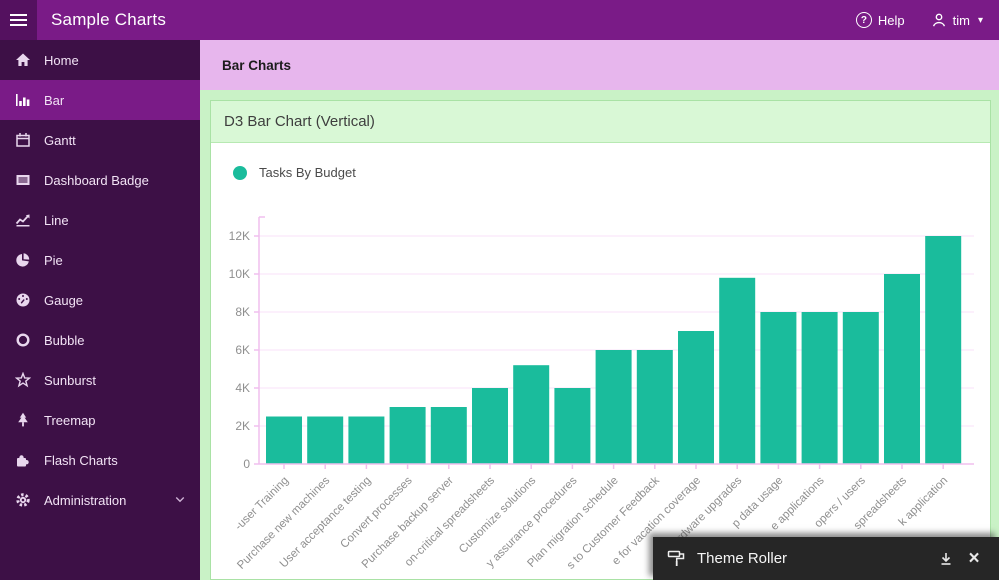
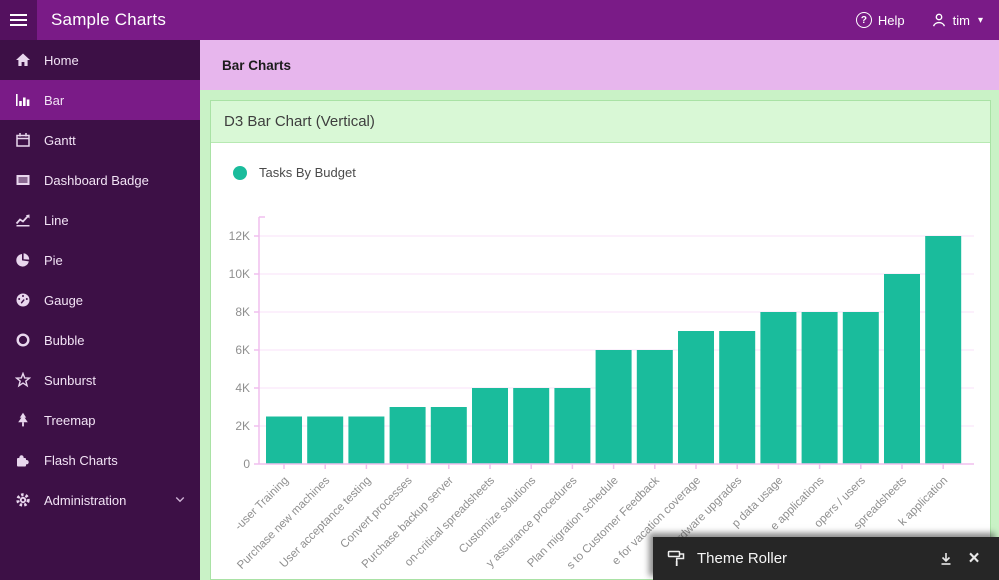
Customize solutions: 5.2K -> 4.0K
Hardware upgrades: 9.8K -> 7.0K
